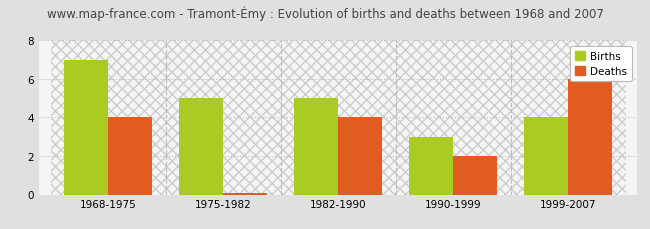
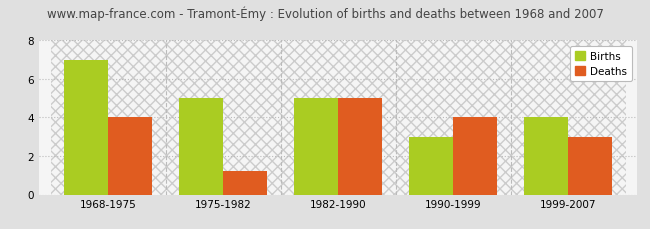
Deaths/1975-1982: 0.1 -> 1.2
Deaths/1982-1990: 4.0 -> 5.0
Deaths/1990-1999: 2.0 -> 4.0
Deaths/1999-2007: 6.0 -> 3.0
